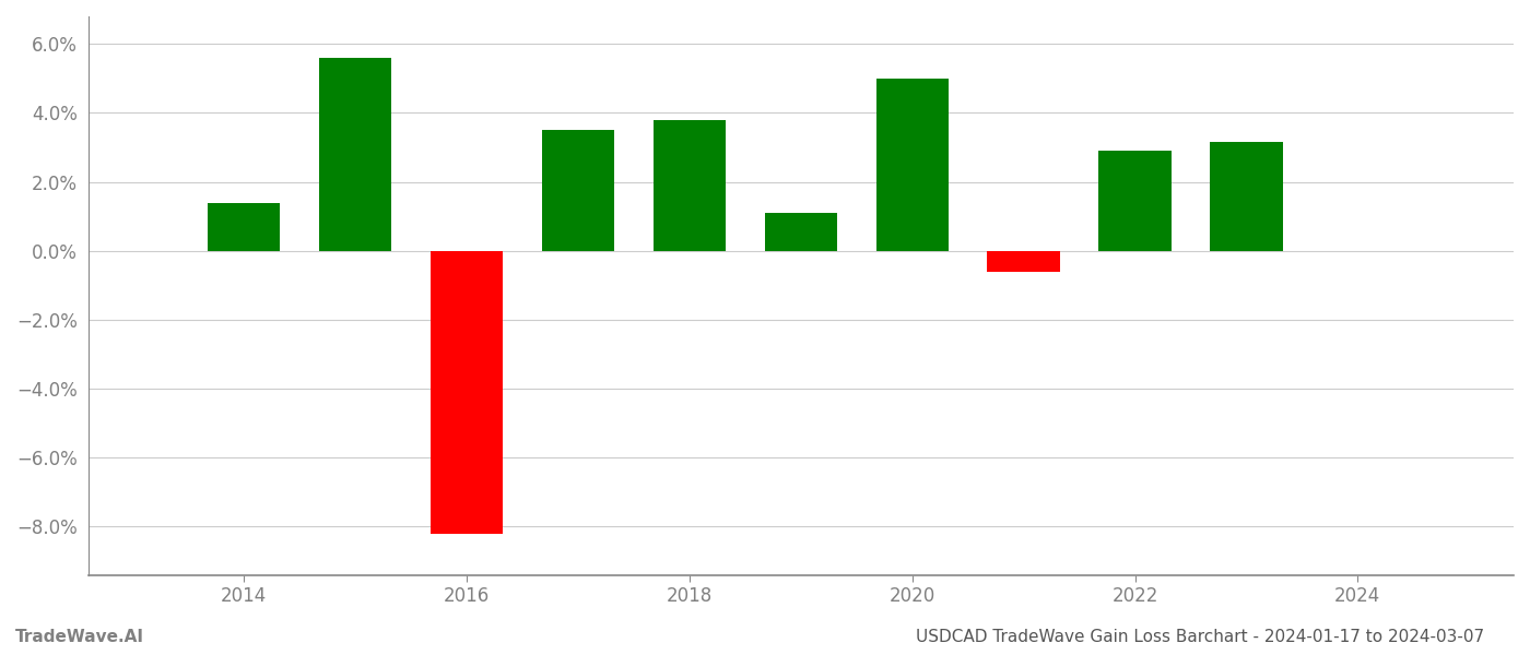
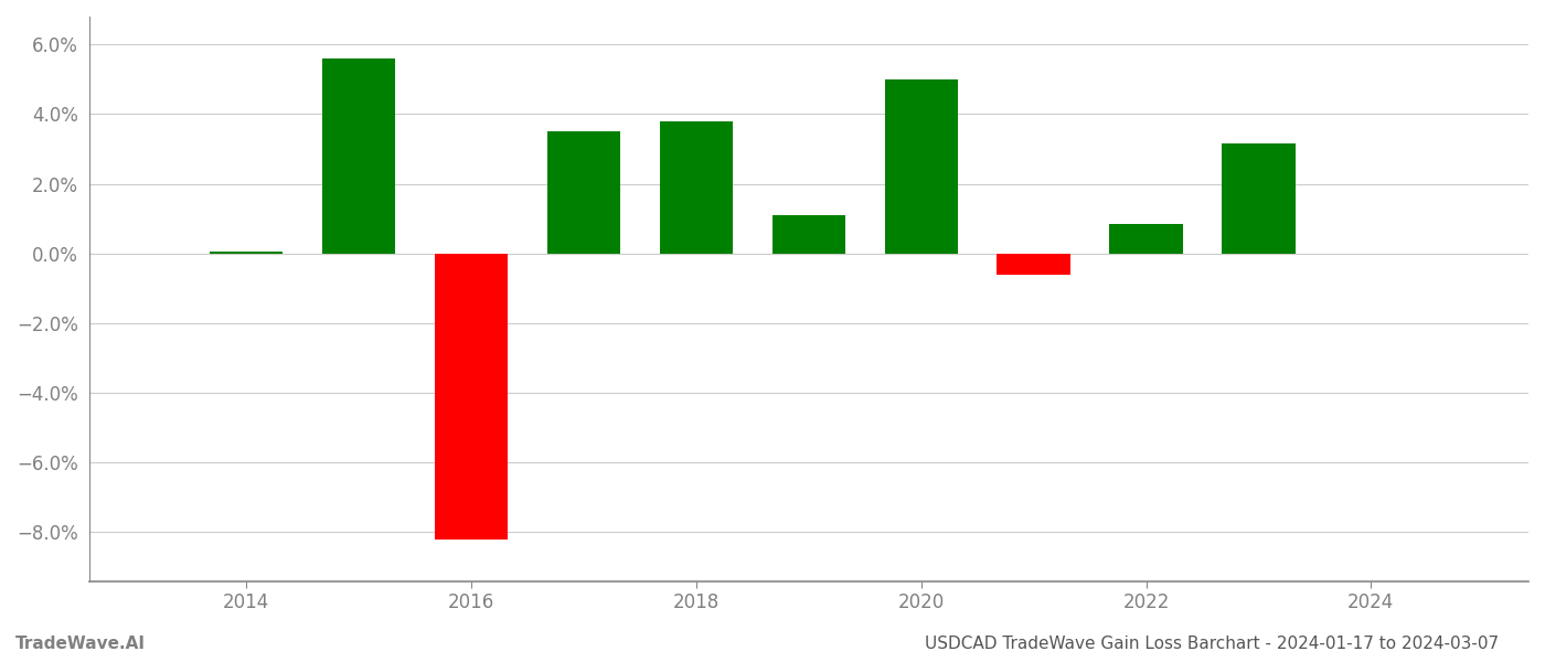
2014: 1.40% -> 0.05%
2022: 2.90% -> 0.85%
